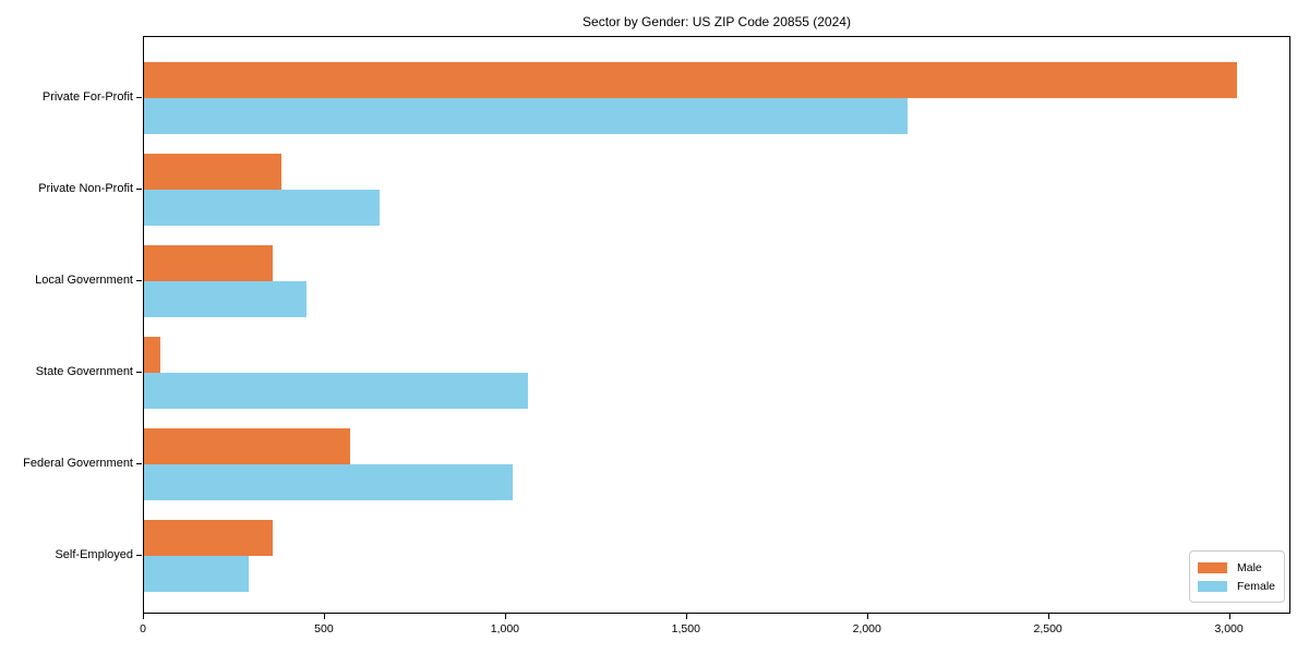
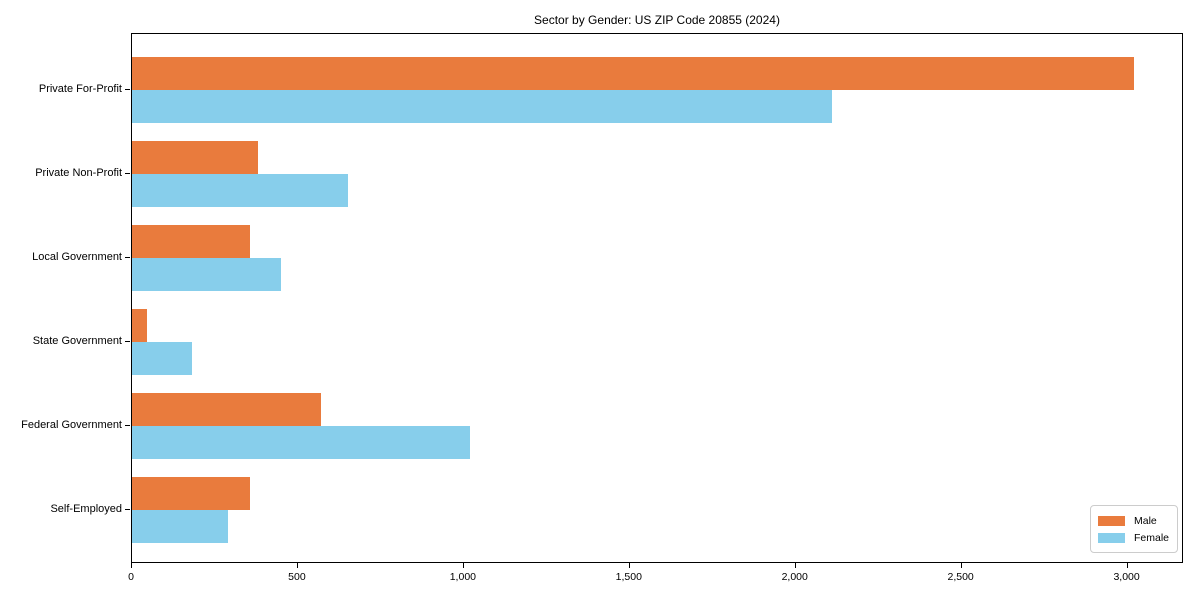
Female/State Government: 1060 -> 180
